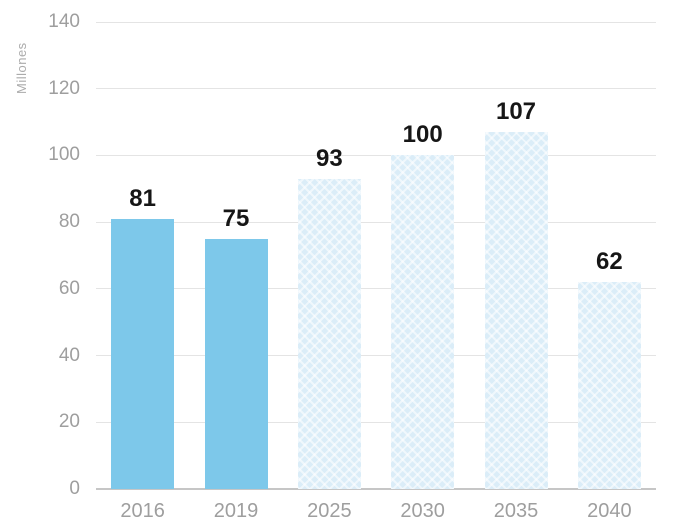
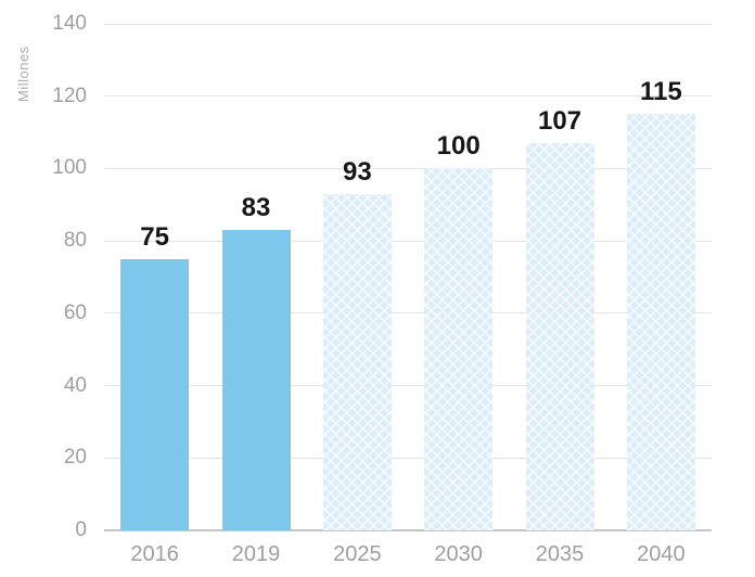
2016: 81 -> 75
2019: 75 -> 83
2040: 62 -> 115
